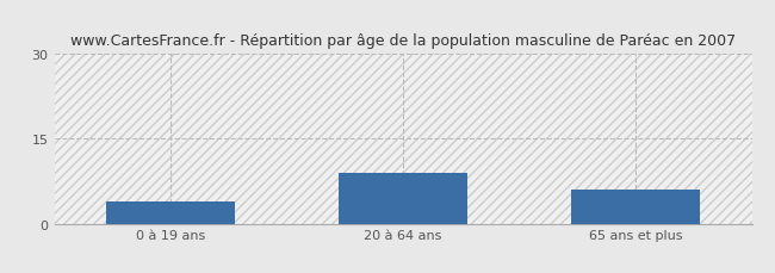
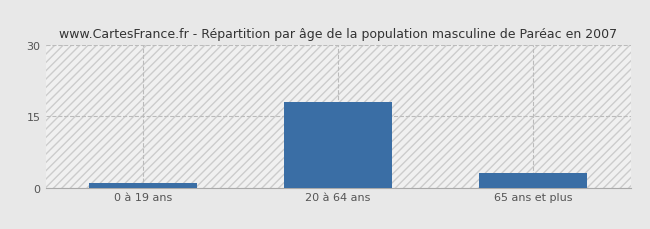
0 à 19 ans: 4 -> 1
20 à 64 ans: 9 -> 18
65 ans et plus: 6 -> 3
